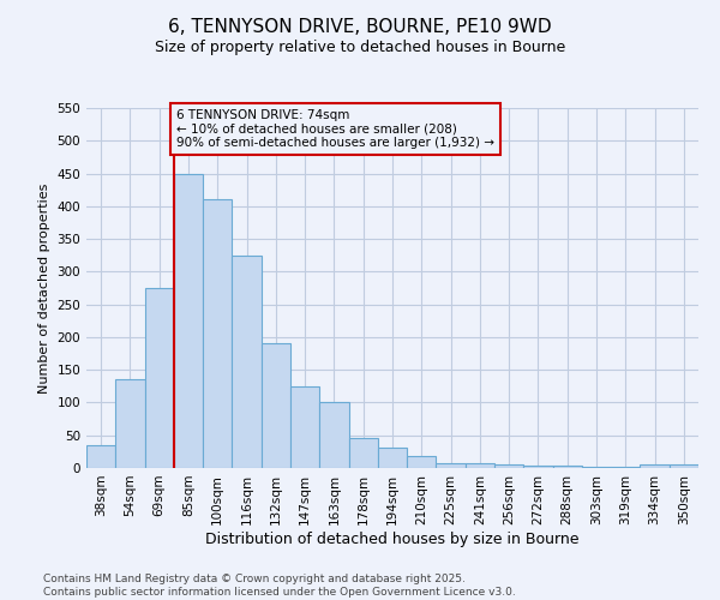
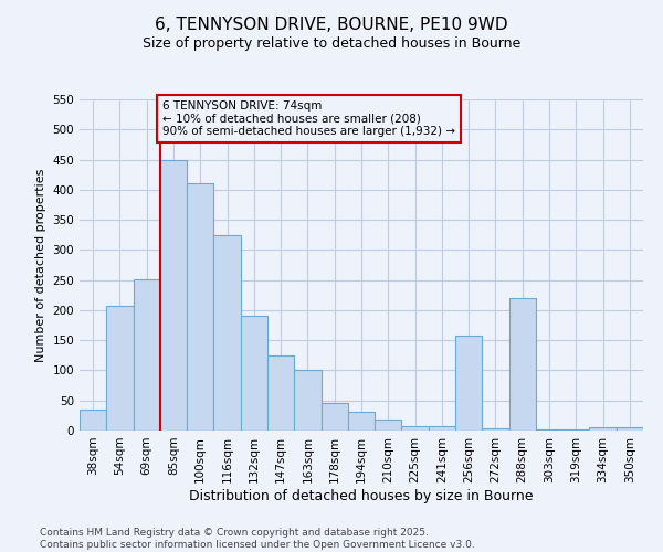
54sqm: 135 -> 208
69sqm: 275 -> 252
256sqm: 5 -> 158
288sqm: 4 -> 220
